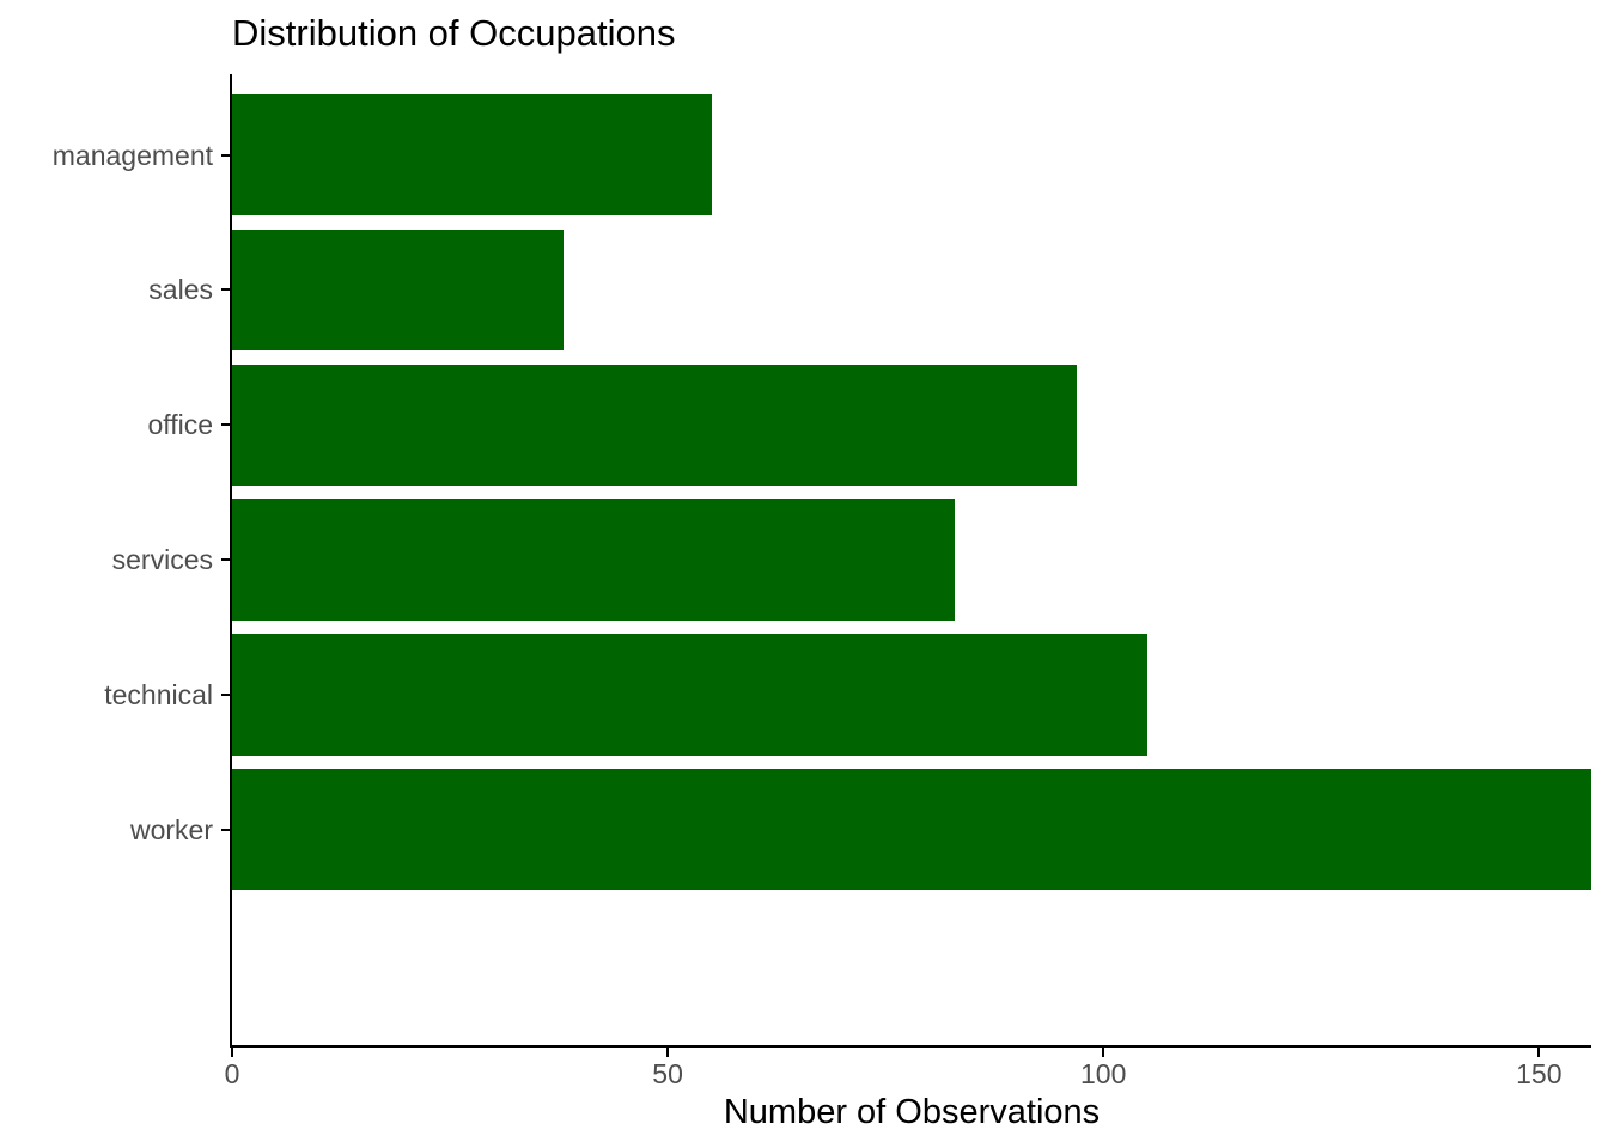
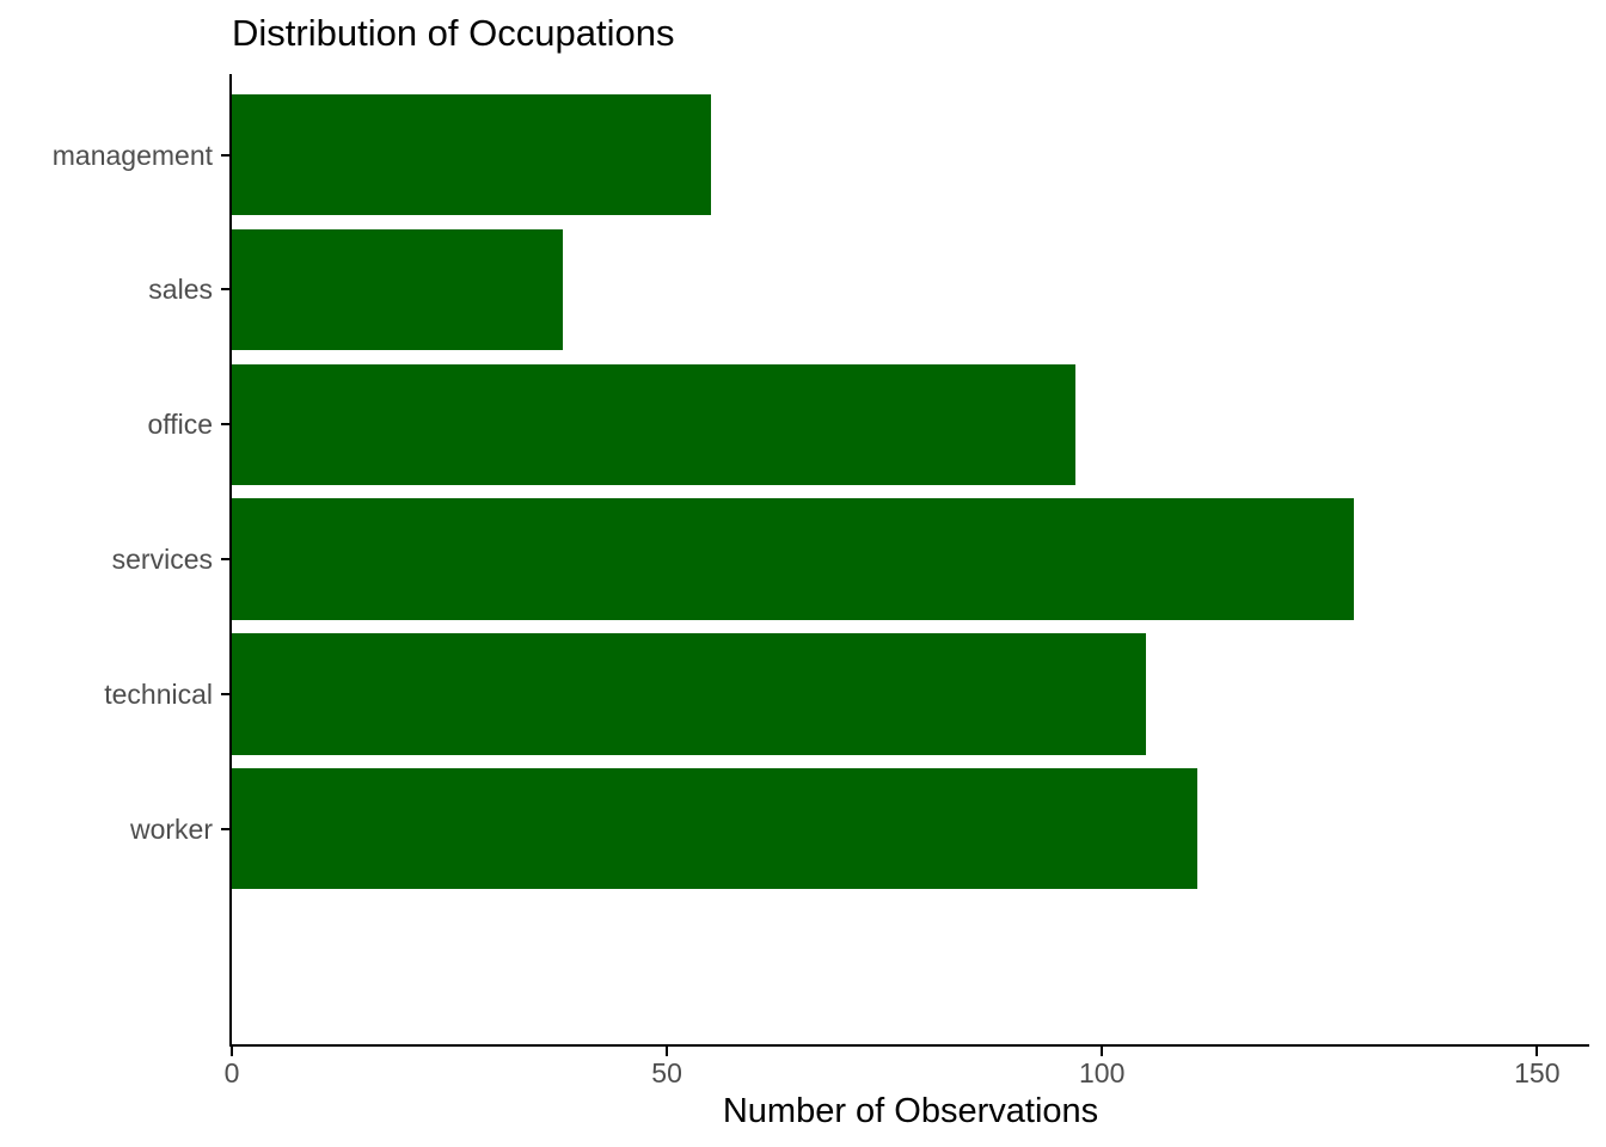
services: 83 -> 129
worker: 156 -> 111
